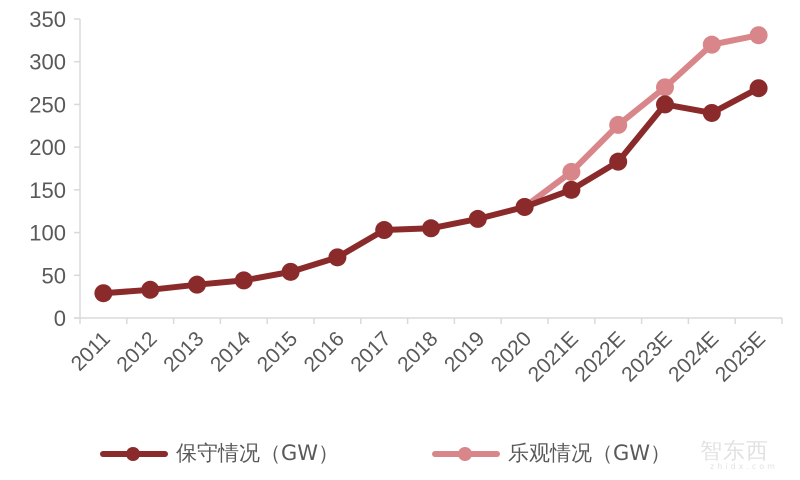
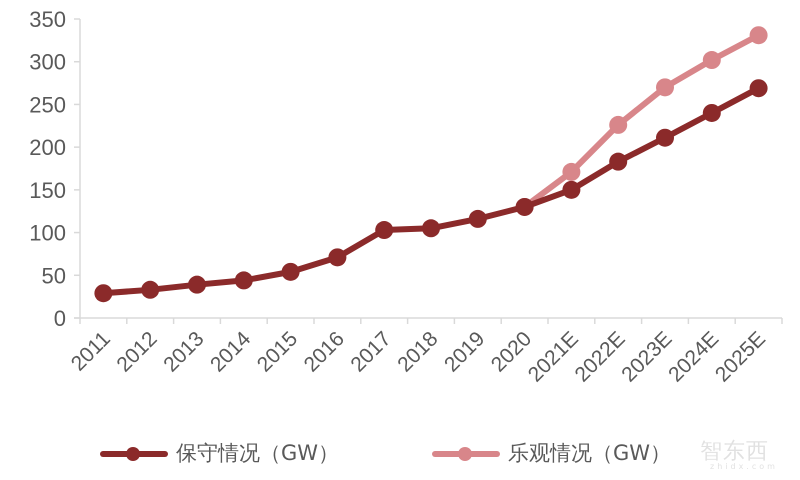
保守情况（GW）/2023E: 250 -> 210
乐观情况（GW）/2024E: 320 -> 300
